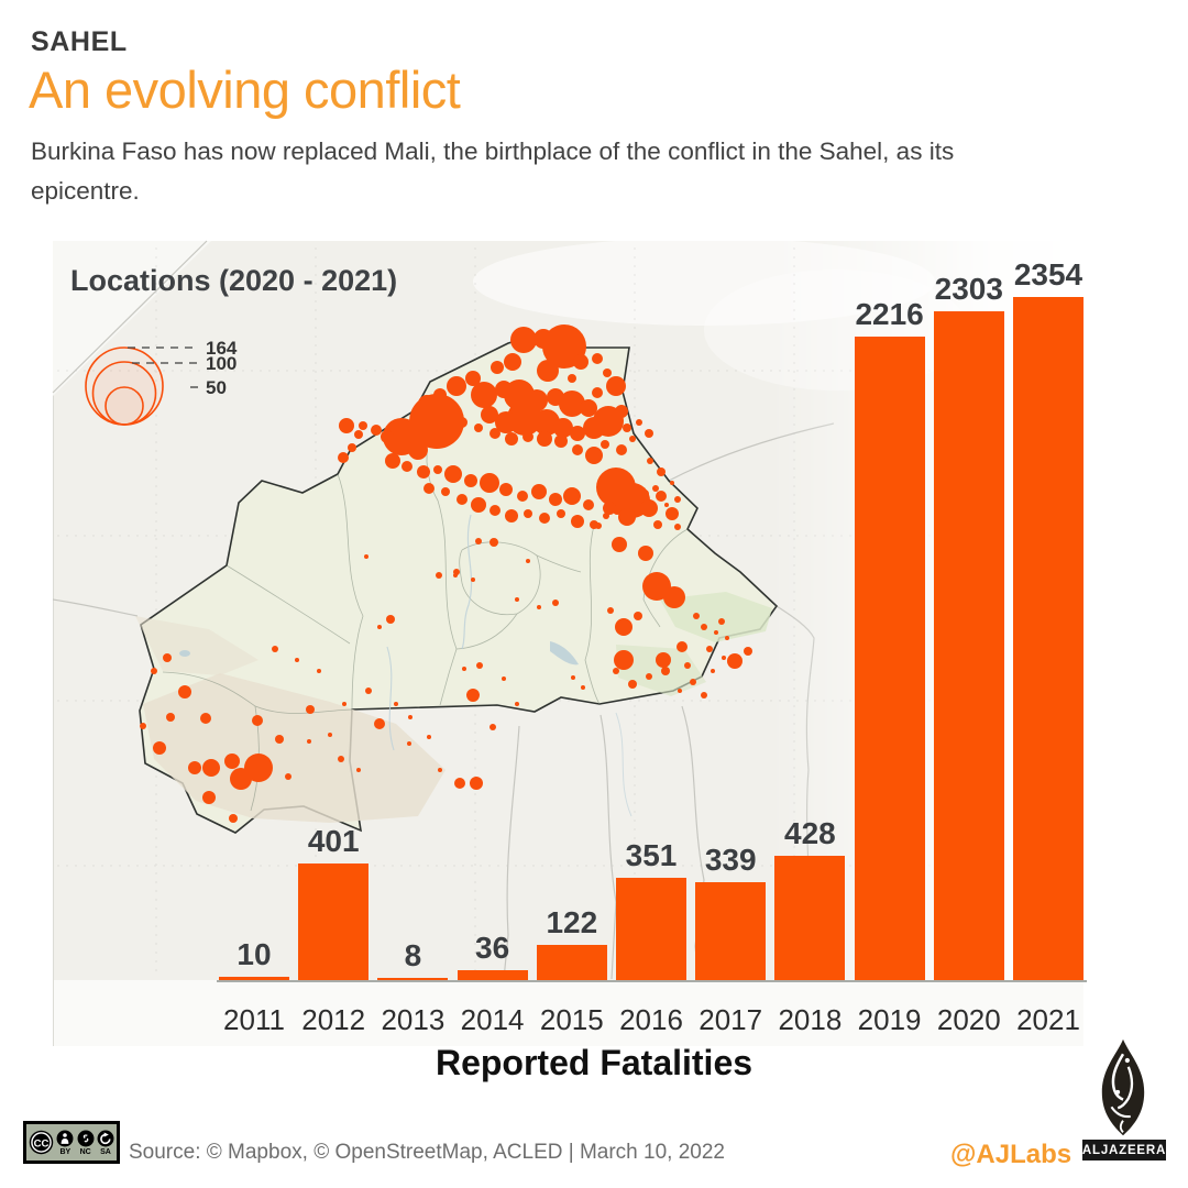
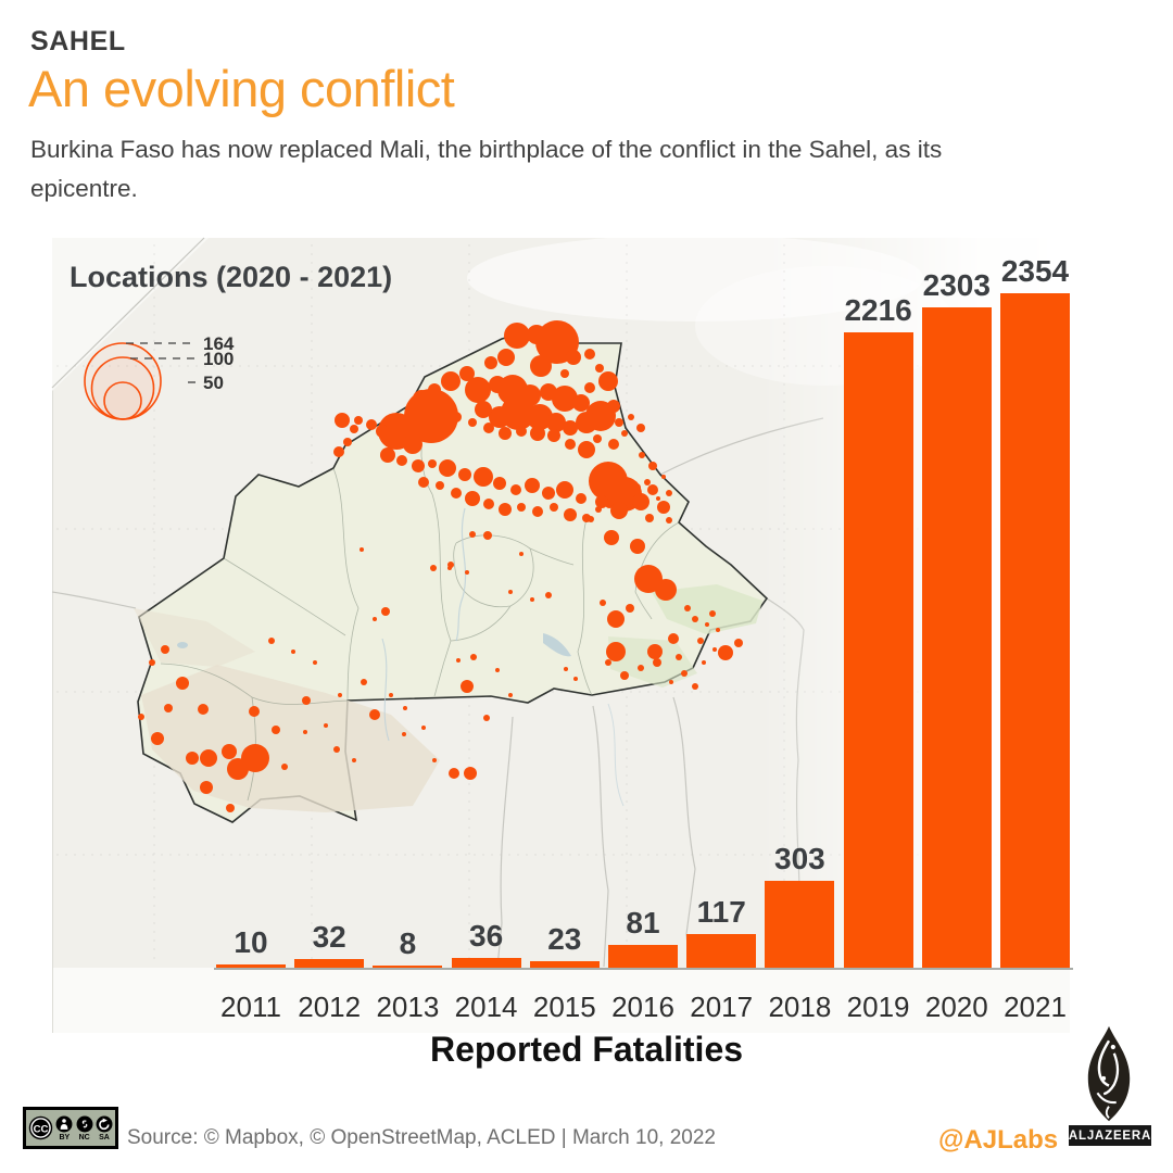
2012: 401 -> 32
2015: 122 -> 23
2016: 351 -> 81
2017: 339 -> 117
2018: 428 -> 303
